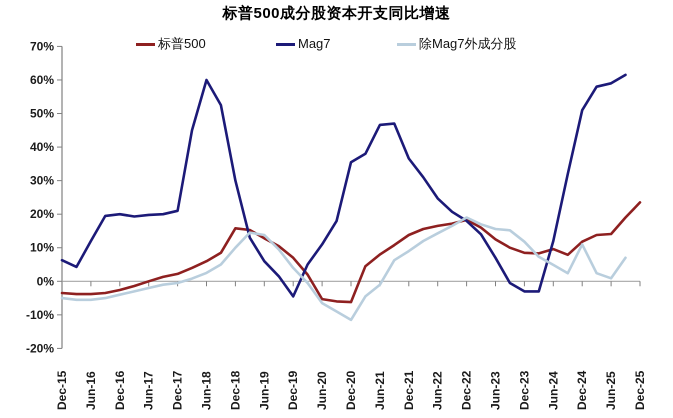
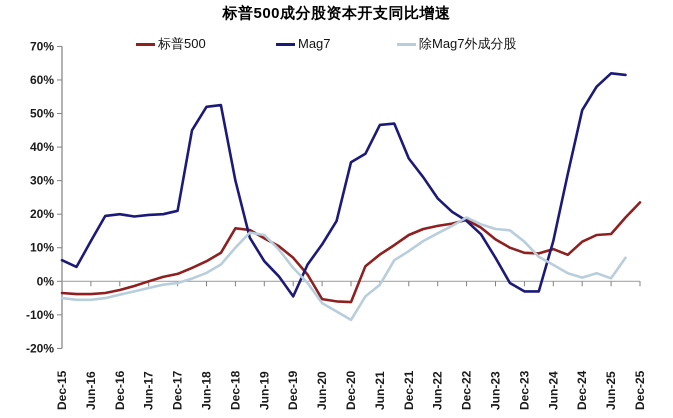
Mag7/Jun-18: 60% -> 52%
除Mag7外成分股/Dec-24: 11% -> 1%
Mag7/Jun-25: 59% -> 62%
